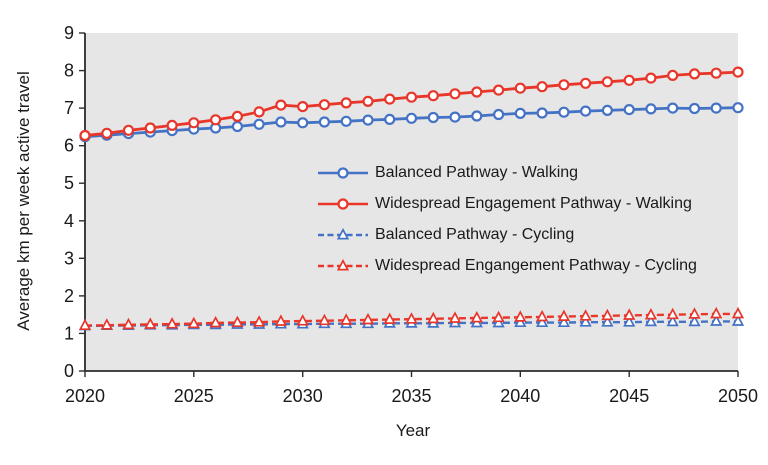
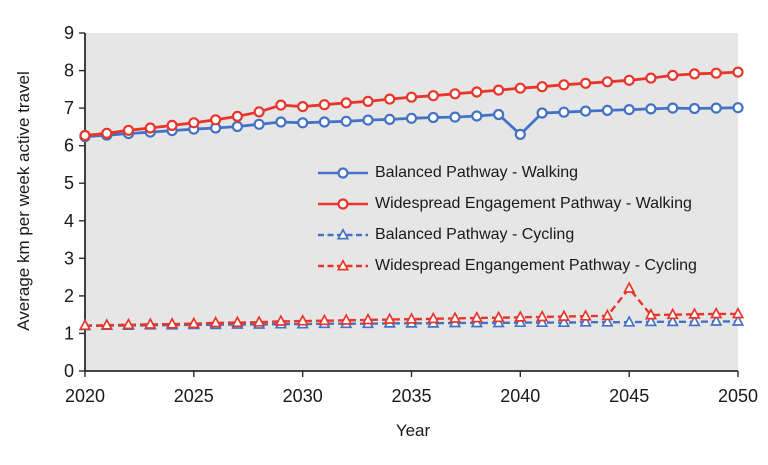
Balanced Pathway - Walking/2040: 6.9 -> 6.3
Widespread Engangement Pathway - Cycling/2045: 1.5 -> 2.2
